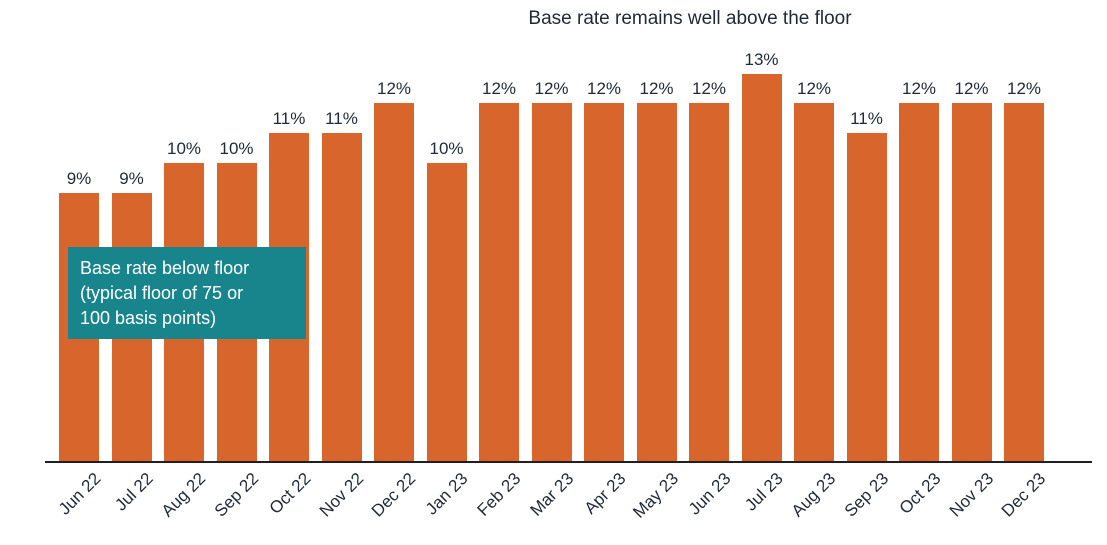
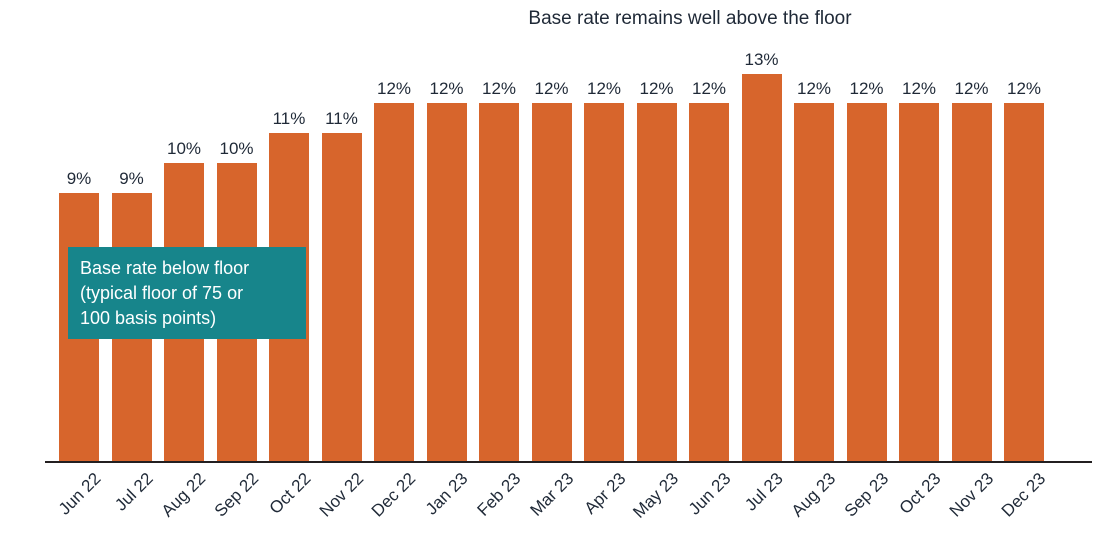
Jan 23: 10% -> 12%
Sep 23: 11% -> 12%
